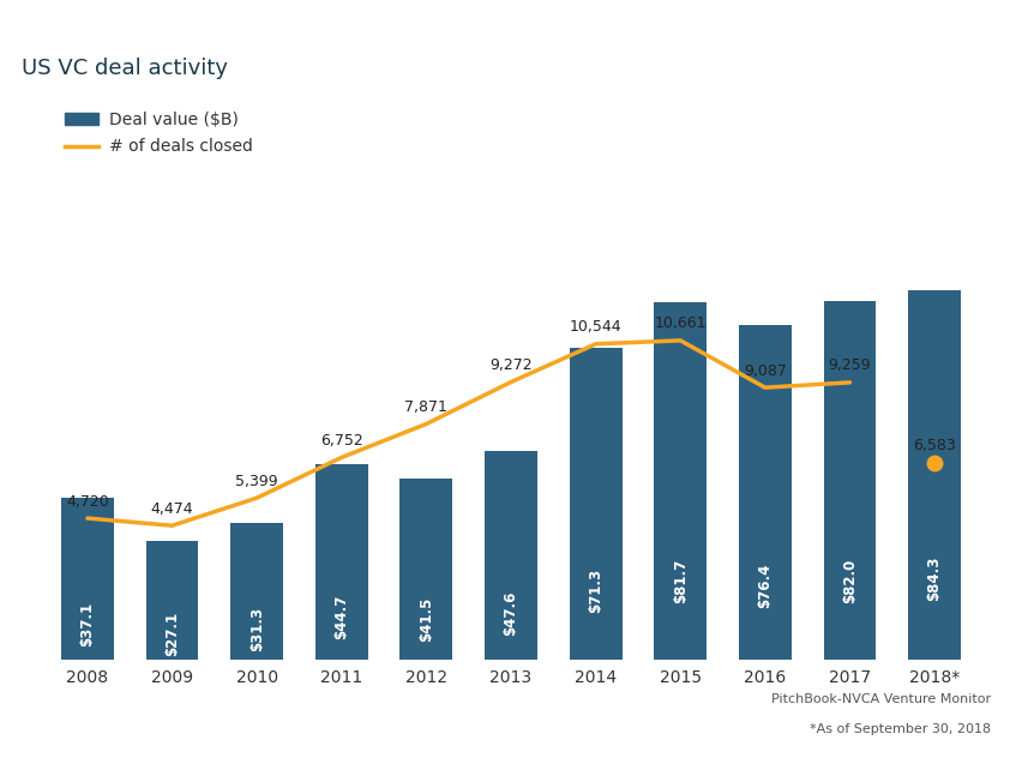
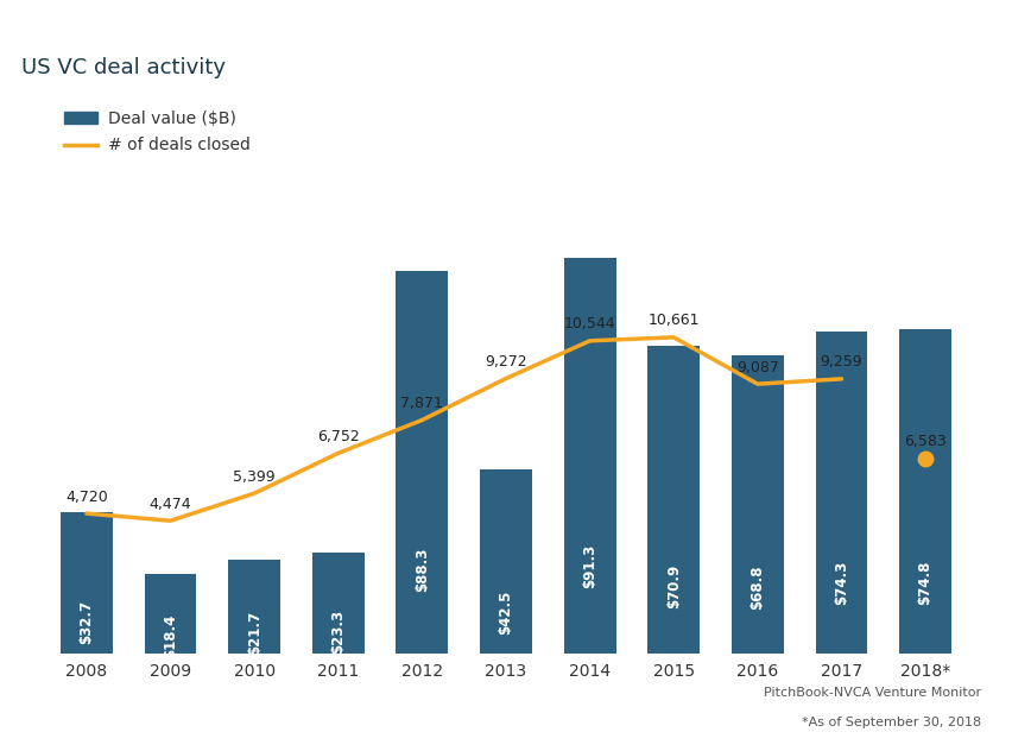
Deal value ($B)/2008: $37.1 -> $32.7
Deal value ($B)/2009: $27.1 -> $18.4
Deal value ($B)/2010: $31.3 -> $21.7
Deal value ($B)/2011: $44.7 -> $23.3
Deal value ($B)/2012: $41.5 -> $88.3
Deal value ($B)/2013: $47.6 -> $42.5
Deal value ($B)/2014: $71.3 -> $91.3
Deal value ($B)/2015: $81.7 -> $70.9
Deal value ($B)/2016: $76.4 -> $68.8
Deal value ($B)/2017: $82.0 -> $74.3
Deal value ($B)/2018*: $84.3 -> $74.8
